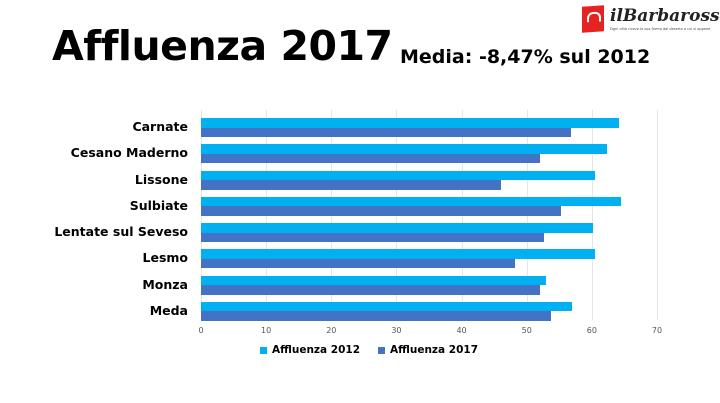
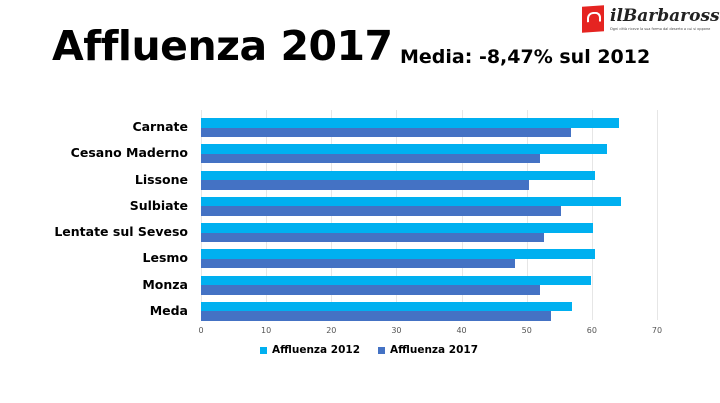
Affluenza 2017/Lissone: 46 -> 50
Affluenza 2012/Monza: 53 -> 60
